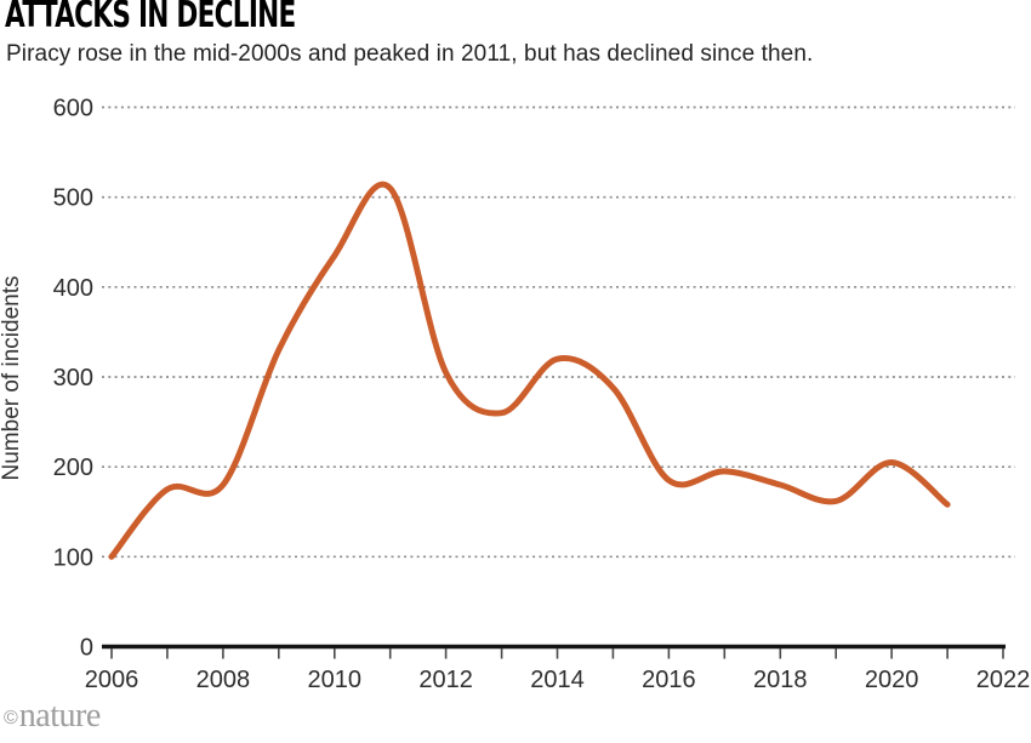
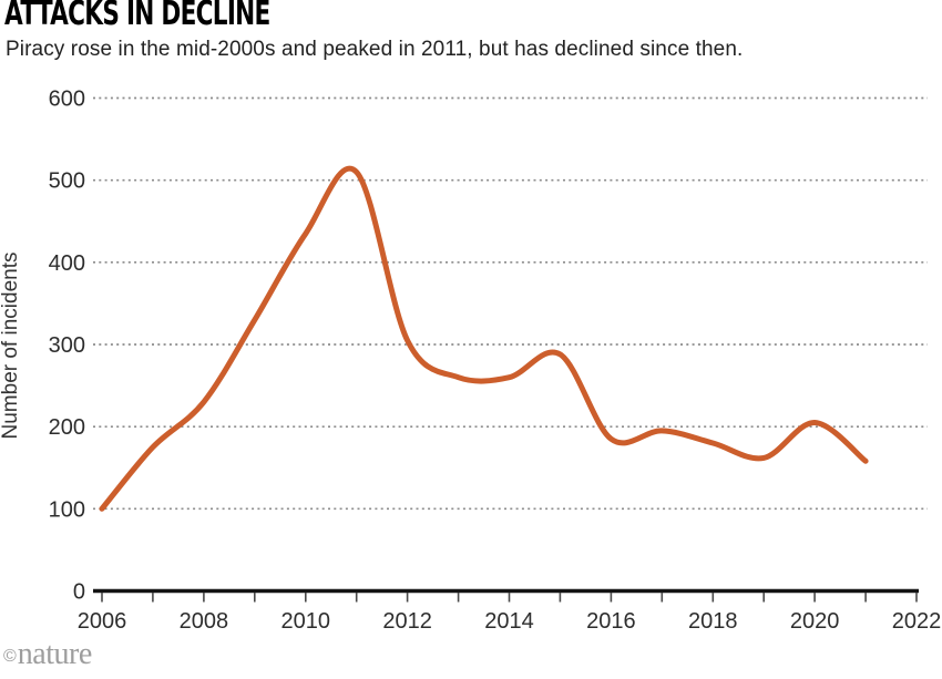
2008: 180 -> 230
2014: 320 -> 260
